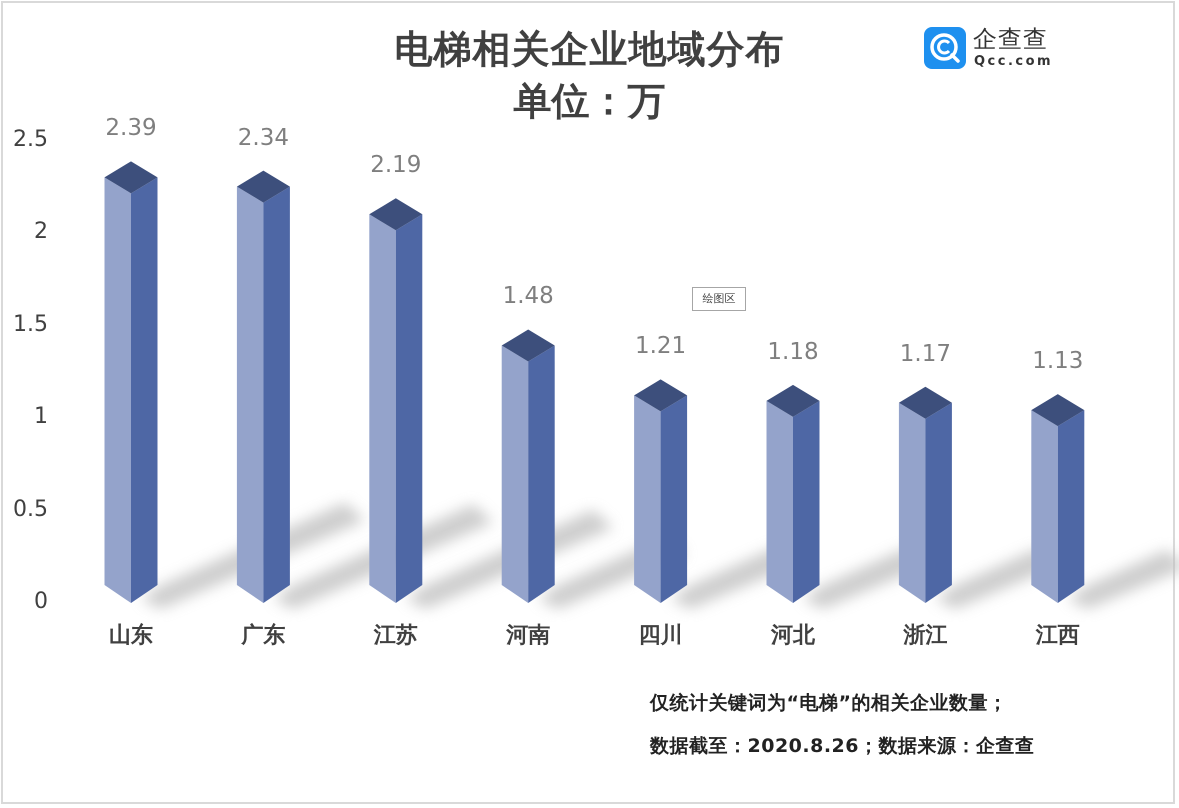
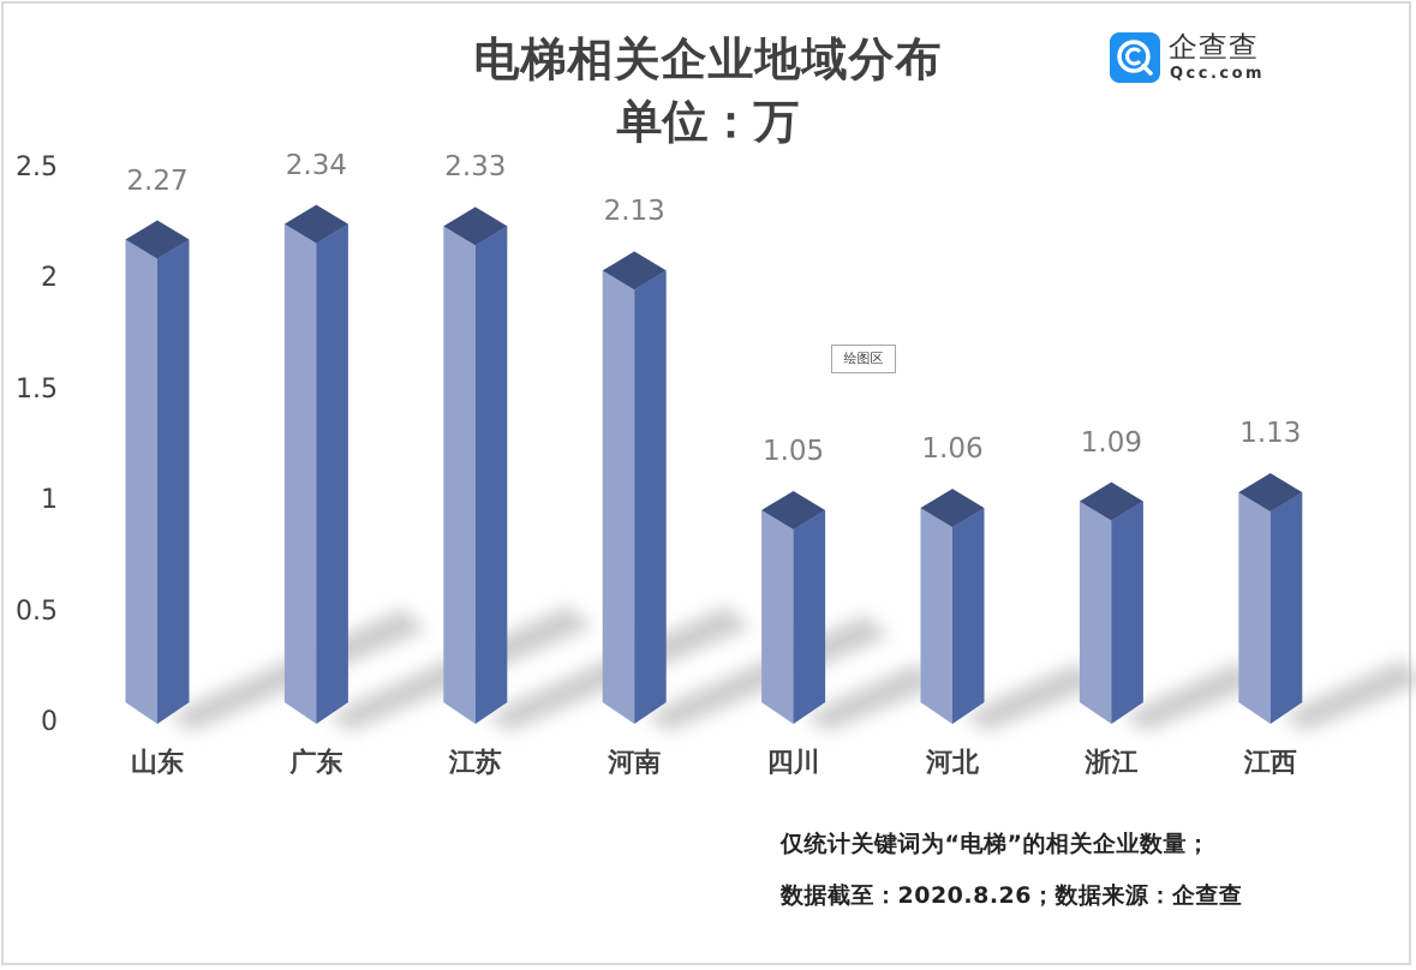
山东: 2.39 -> 2.27
江苏: 2.19 -> 2.33
河南: 1.48 -> 2.13
四川: 1.21 -> 1.05
河北: 1.18 -> 1.06
浙江: 1.17 -> 1.09
